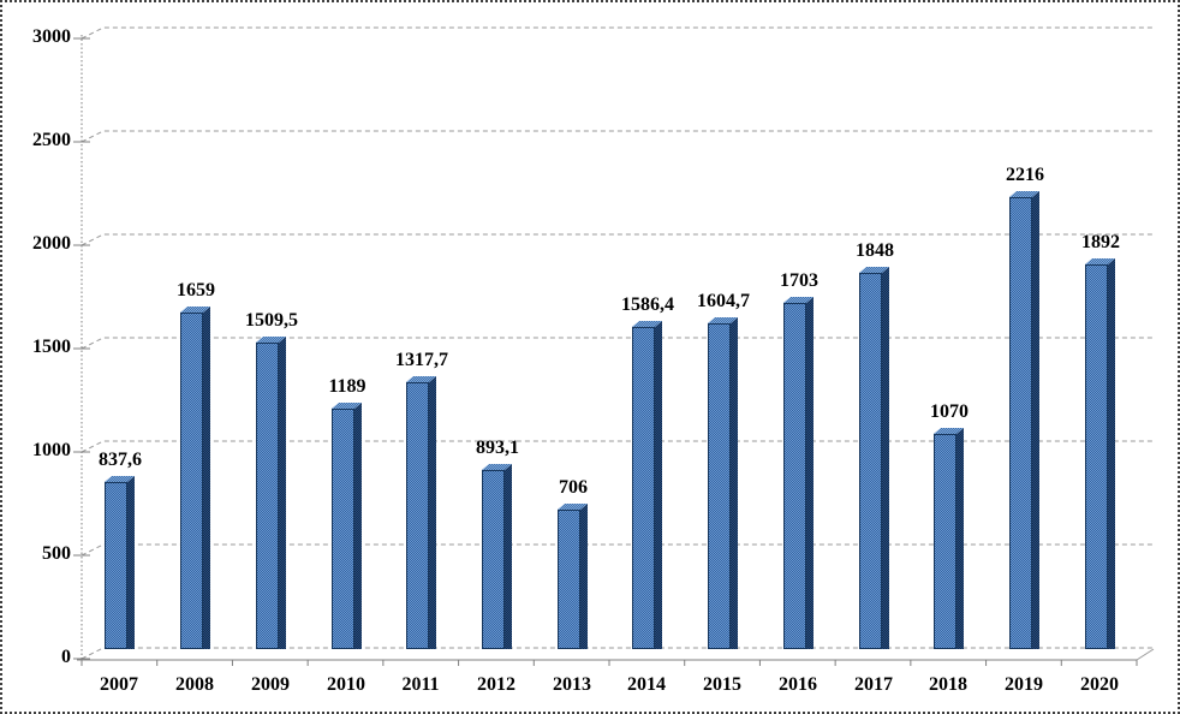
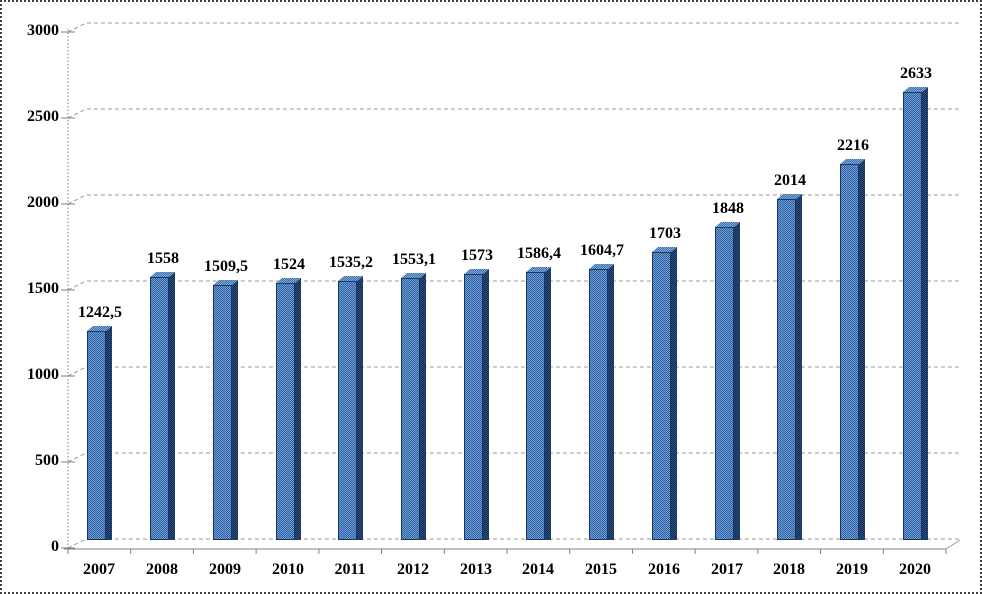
2007: 837,6 -> 1242,5
2008: 1659 -> 1558
2010: 1189 -> 1524
2011: 1317,7 -> 1535,2
2012: 893,1 -> 1553,1
2013: 706 -> 1573
2018: 1070 -> 2014
2020: 1892 -> 2633
